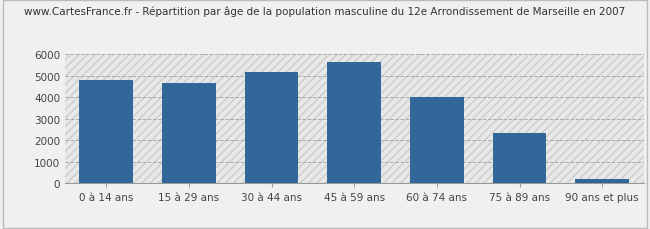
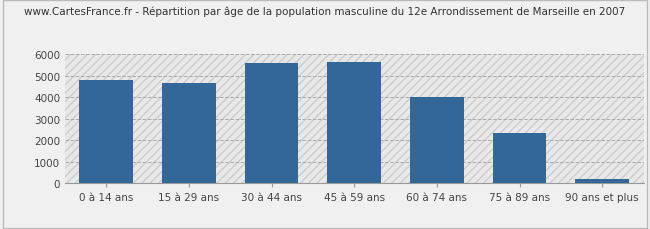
30 à 44 ans: 5150 -> 5600
